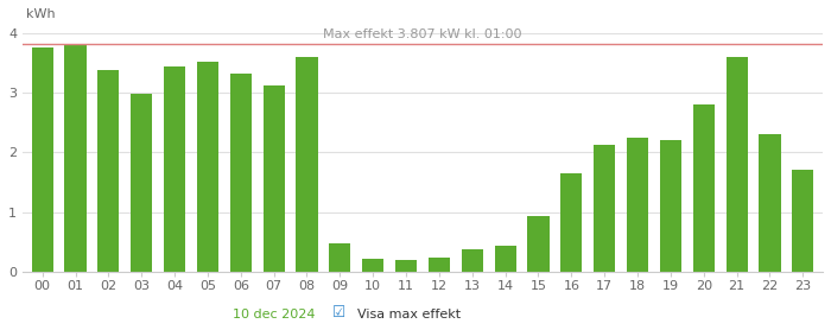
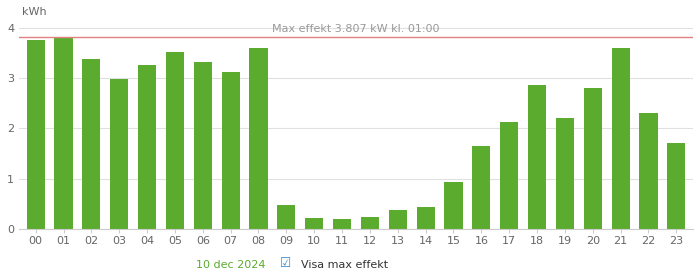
04: 3.44 -> 3.25
18: 2.24 -> 2.87
